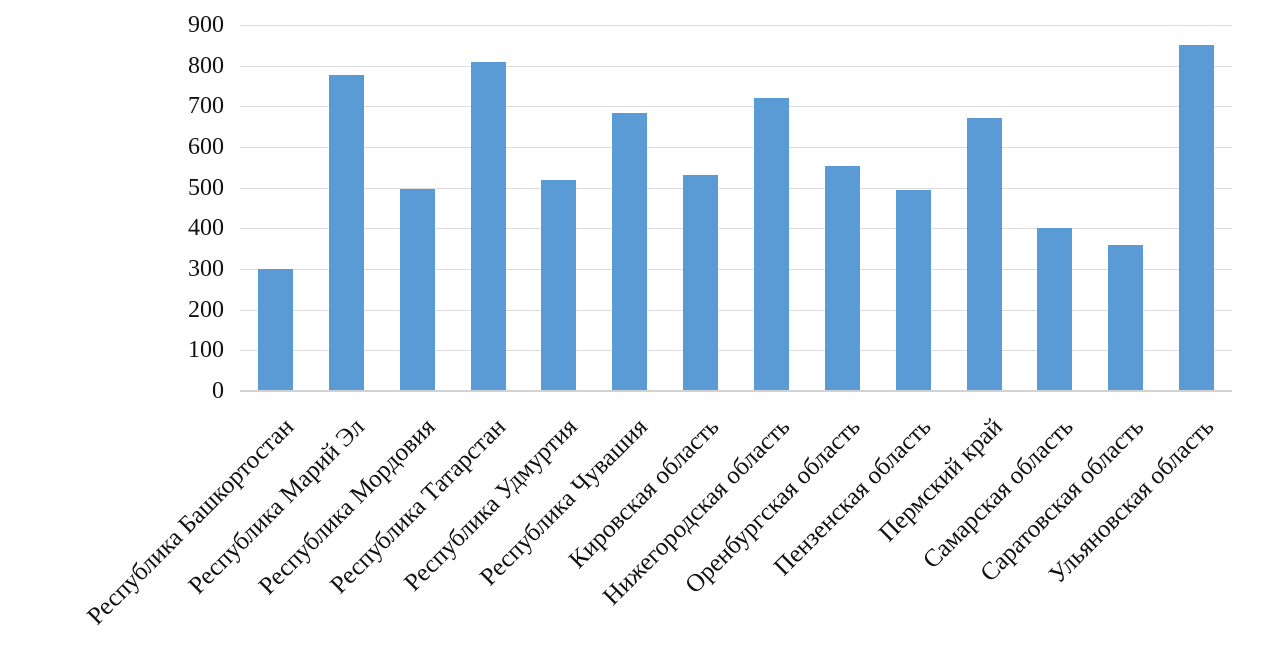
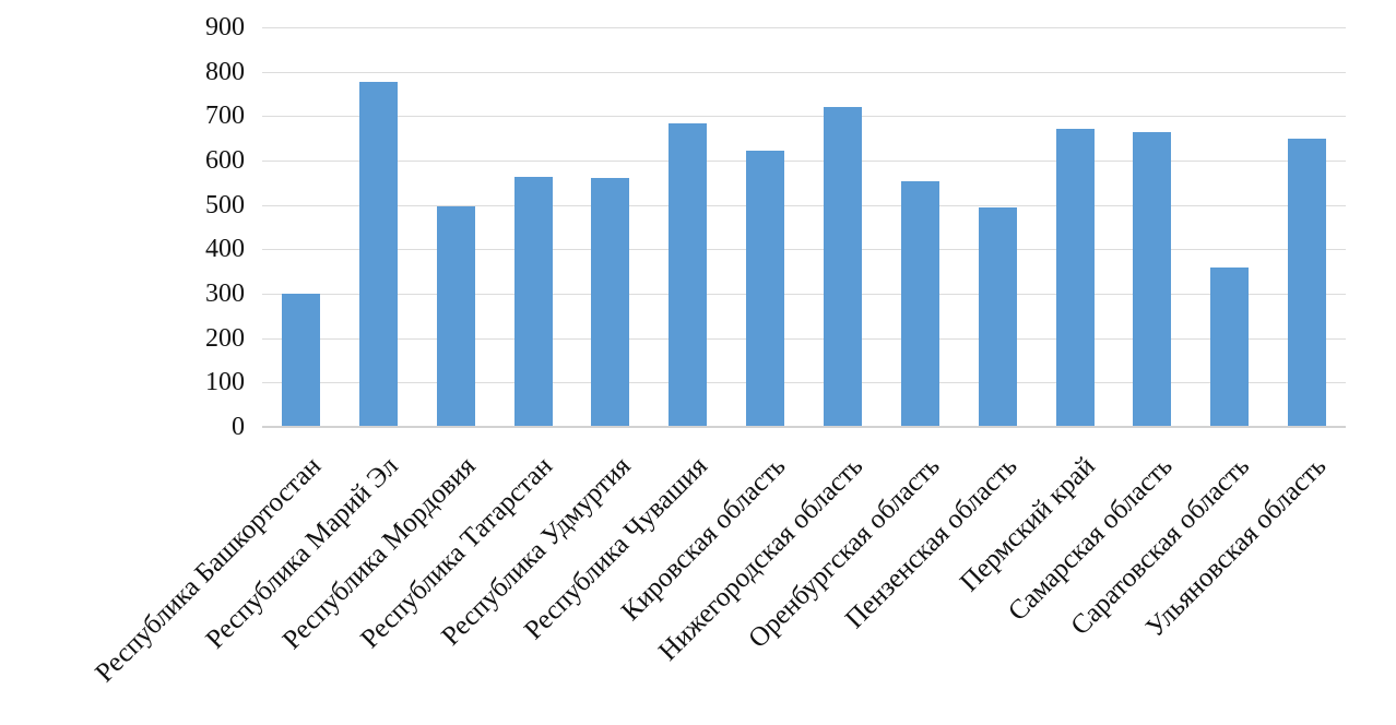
Республика Татарстан: 810 -> 560
Республика Удмуртия: 520 -> 560
Кировская область: 530 -> 620
Самарская область: 400 -> 660
Ульяновская область: 850 -> 650
